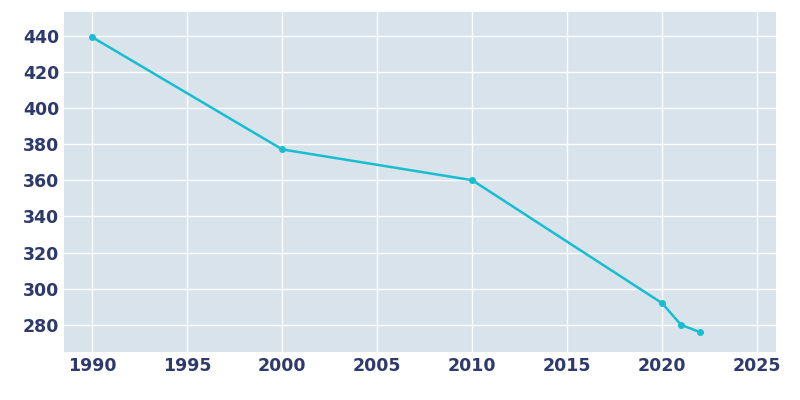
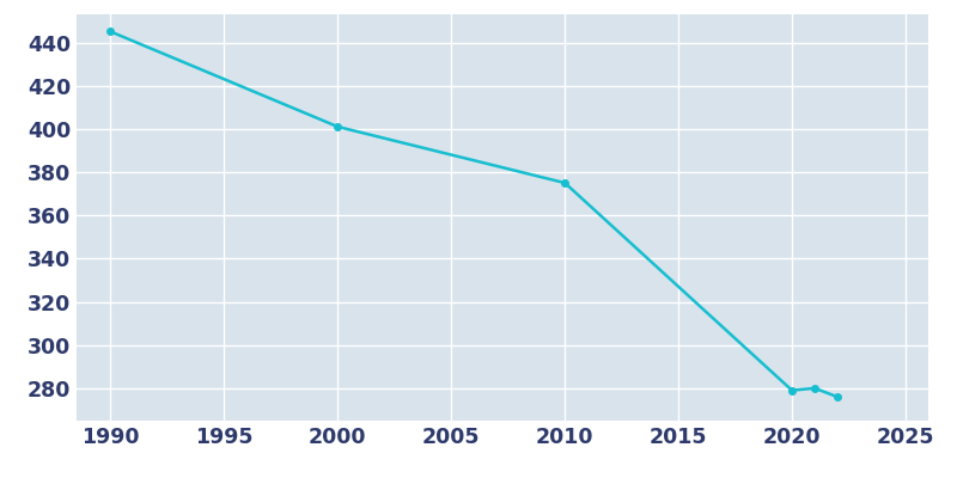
1990: 439 -> 445
2000: 377 -> 401
2010: 360 -> 375
2020: 292 -> 279
